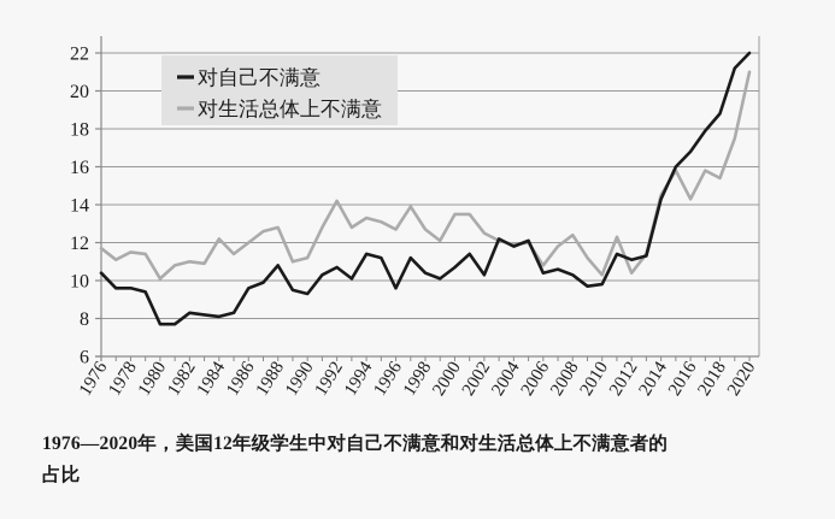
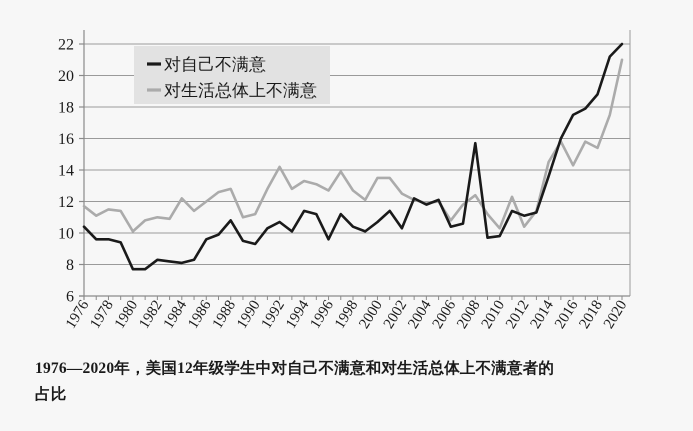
对自己不满意/2008: 10.3 -> 15.7
对自己不满意/2014: 14.3 -> 13.6
对自己不满意/2016: 16.8 -> 17.5
